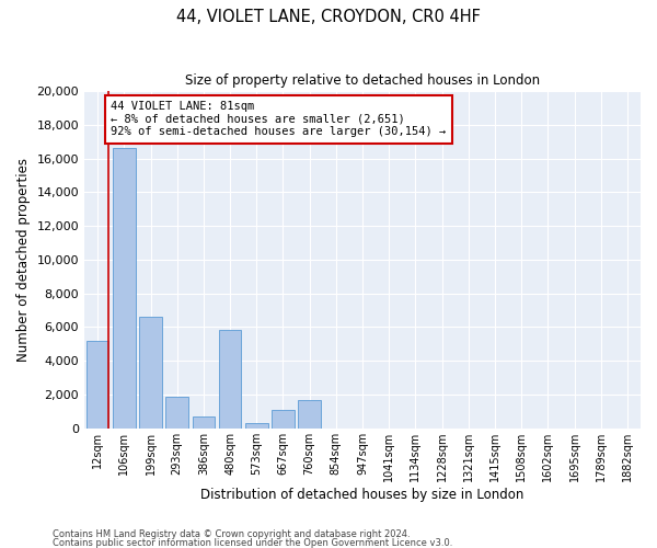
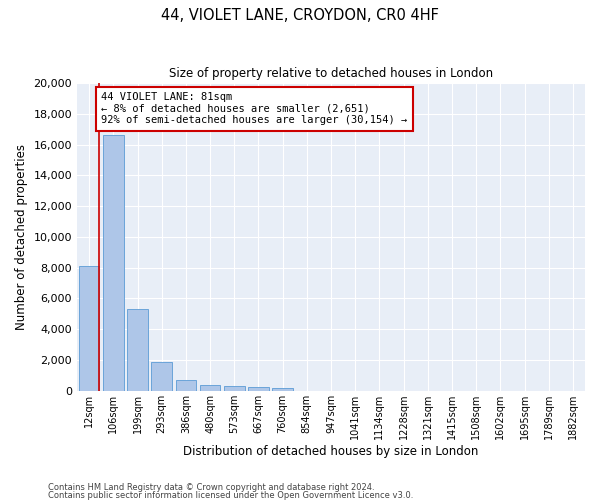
12sqm: 5,200 -> 8,100
199sqm: 6,600 -> 5,300
480sqm: 5,800 -> 400
667sqm: 1,100 -> 200
760sqm: 1,700 -> 200
